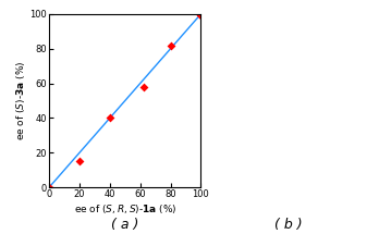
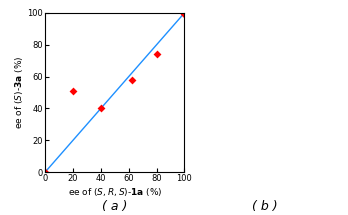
20: 15 -> 51
80: 82 -> 74
